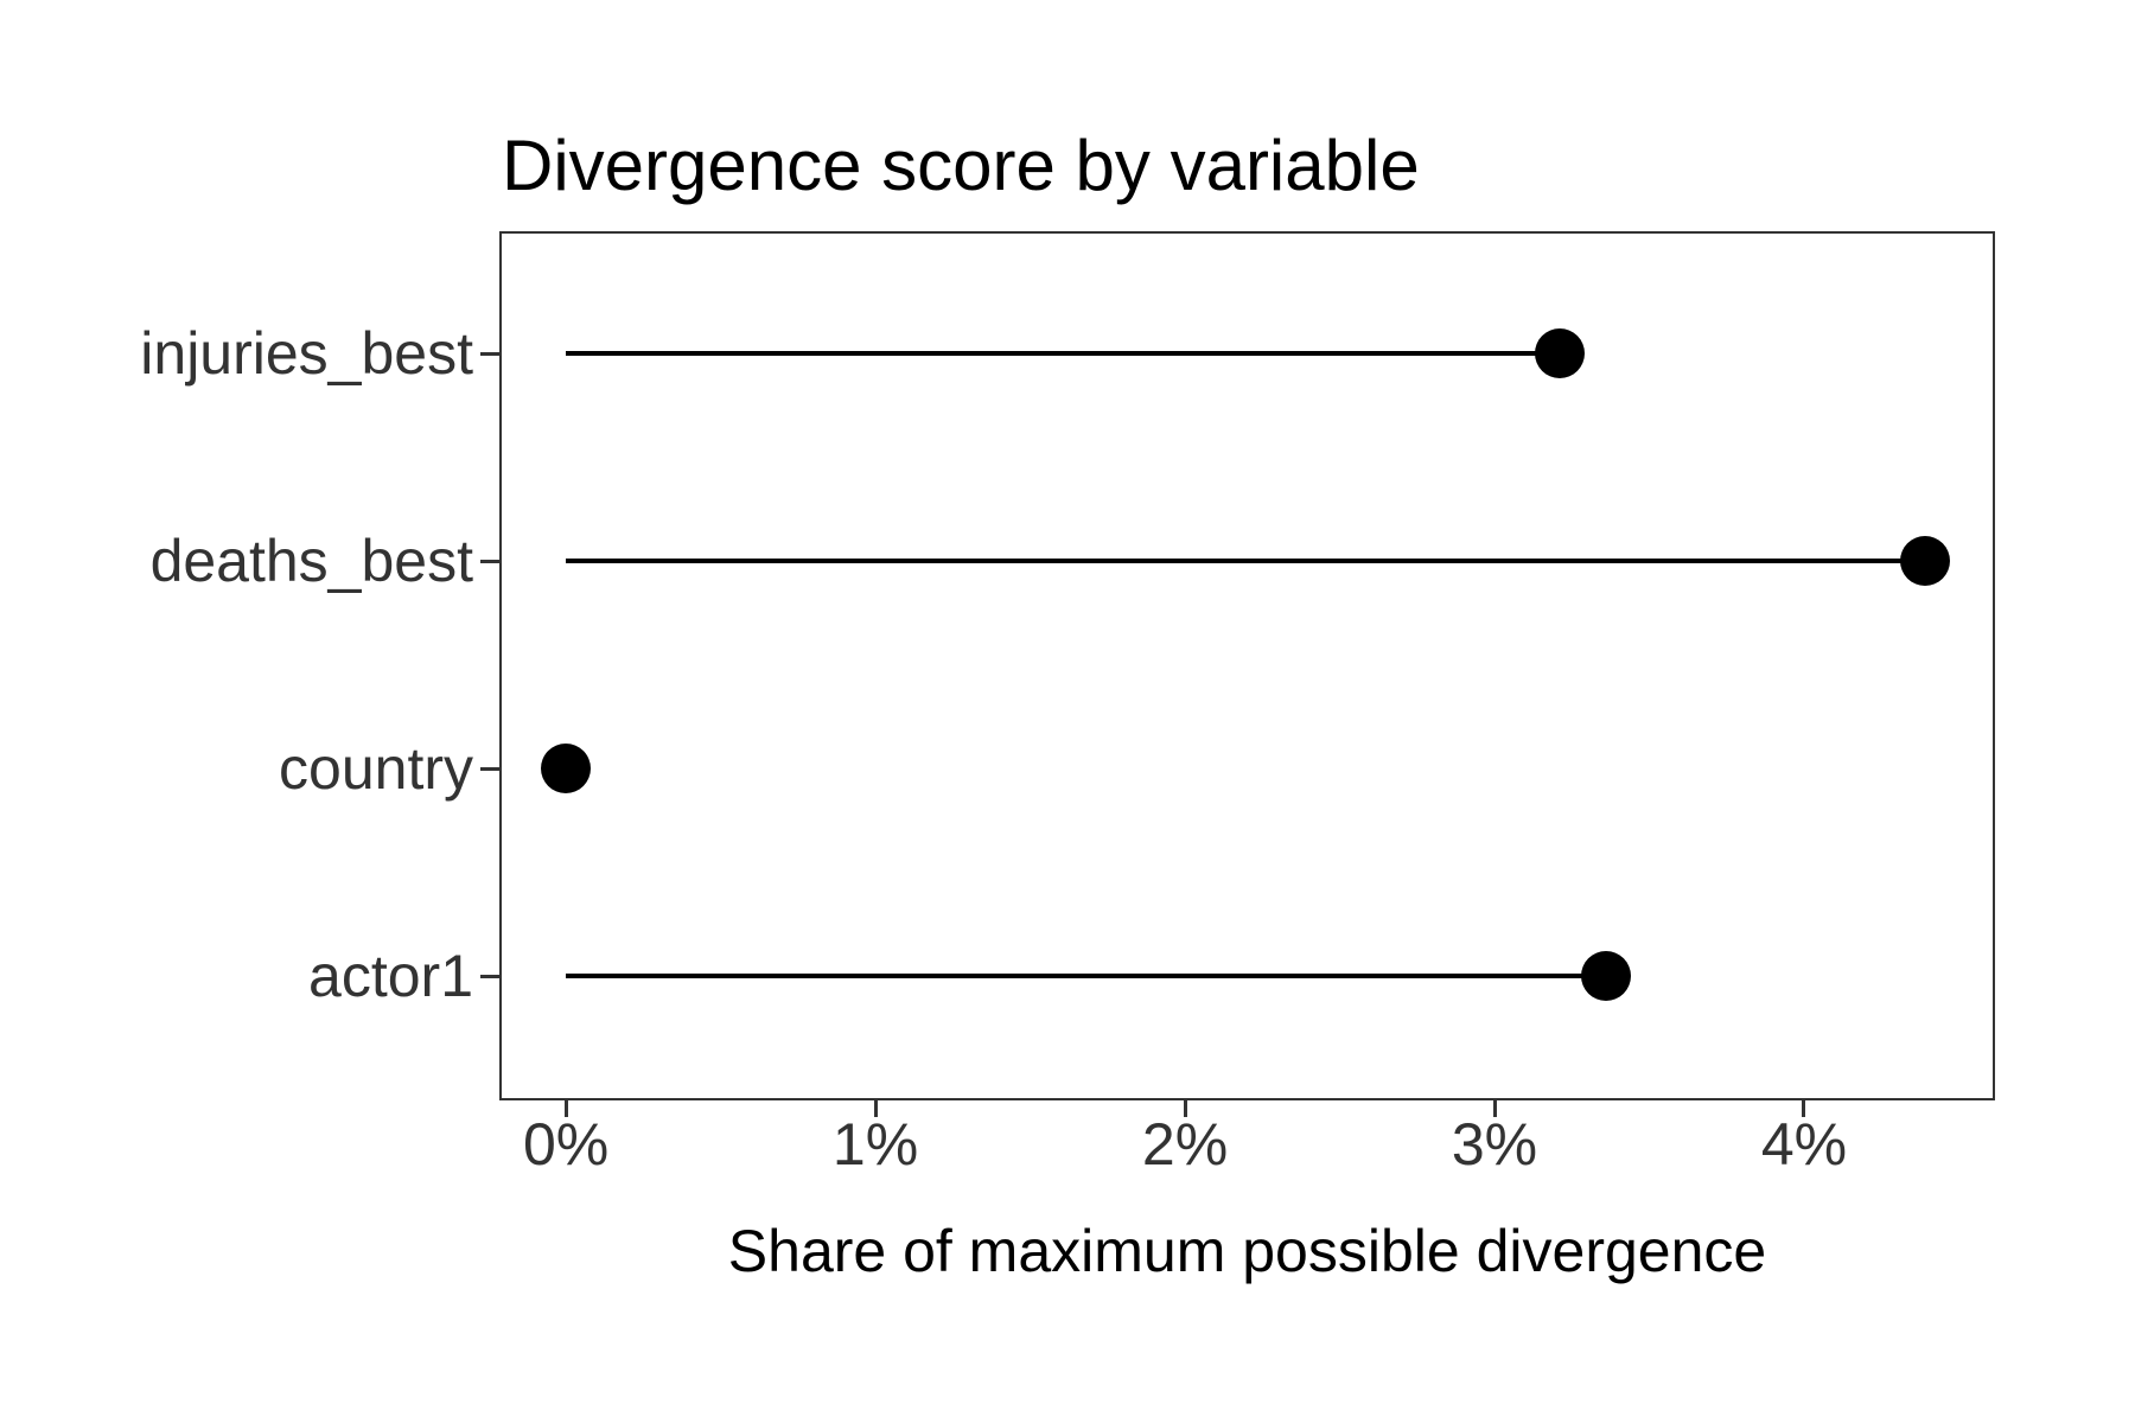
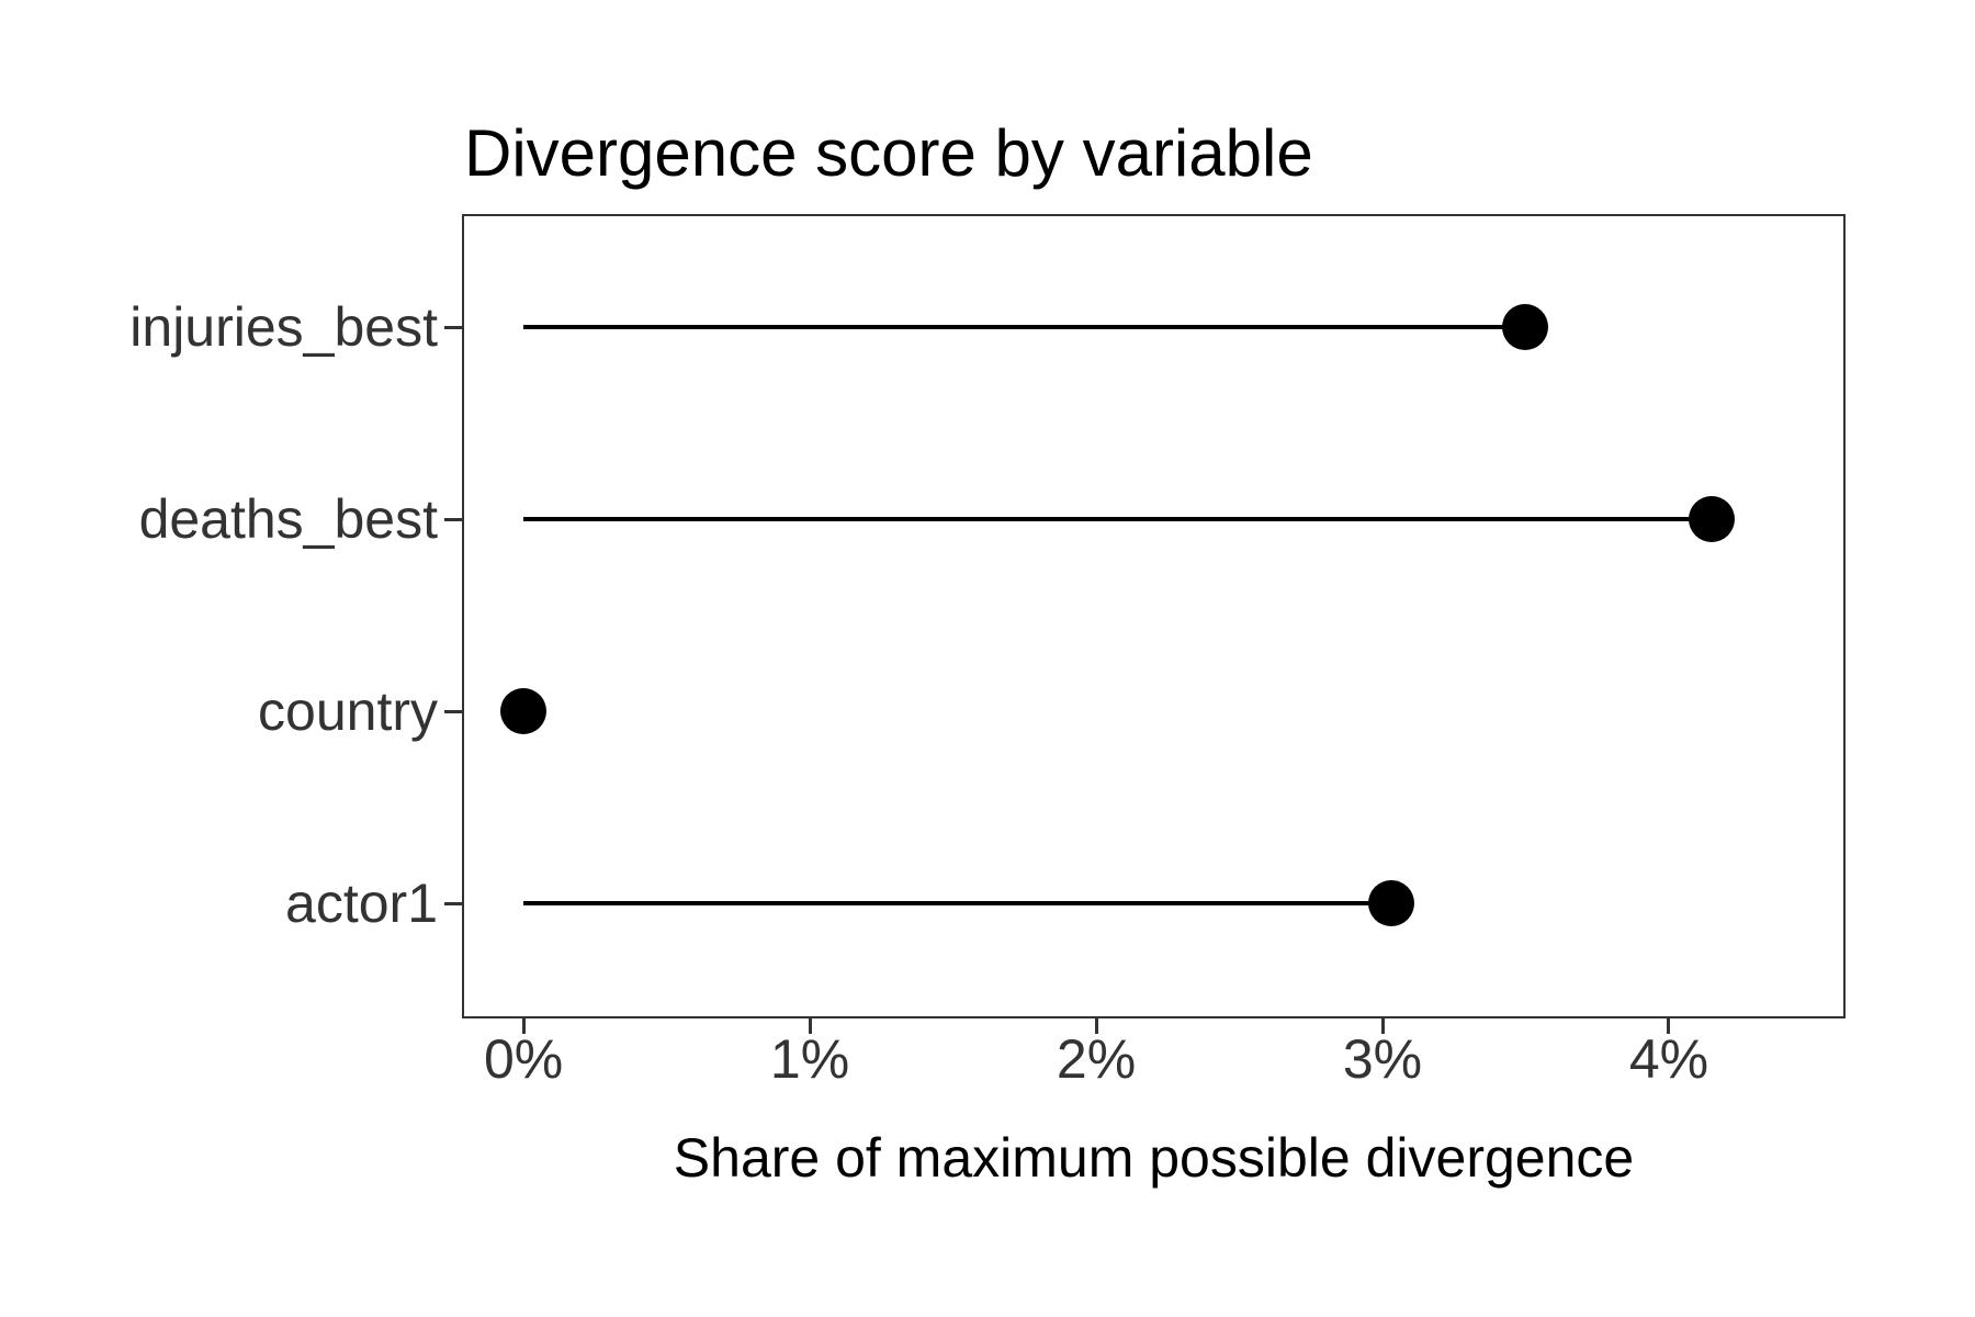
injuries_best: 3.21% -> 3.50%
deaths_best: 4.39% -> 4.15%
actor1: 3.36% -> 3.03%
